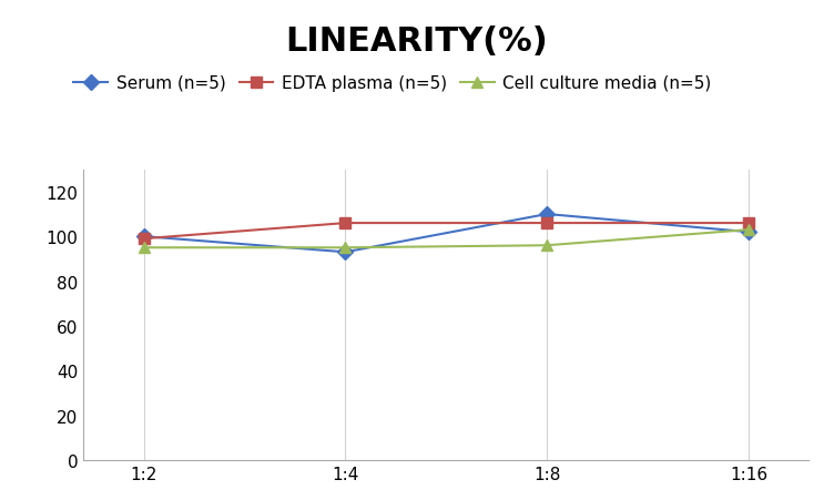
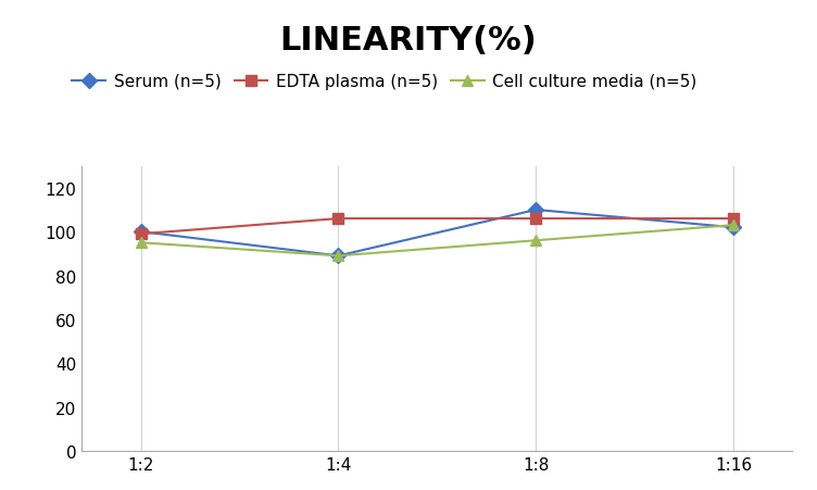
Serum (n=5)/1:4: 93 -> 89
Cell culture media (n=5)/1:4: 95 -> 89
